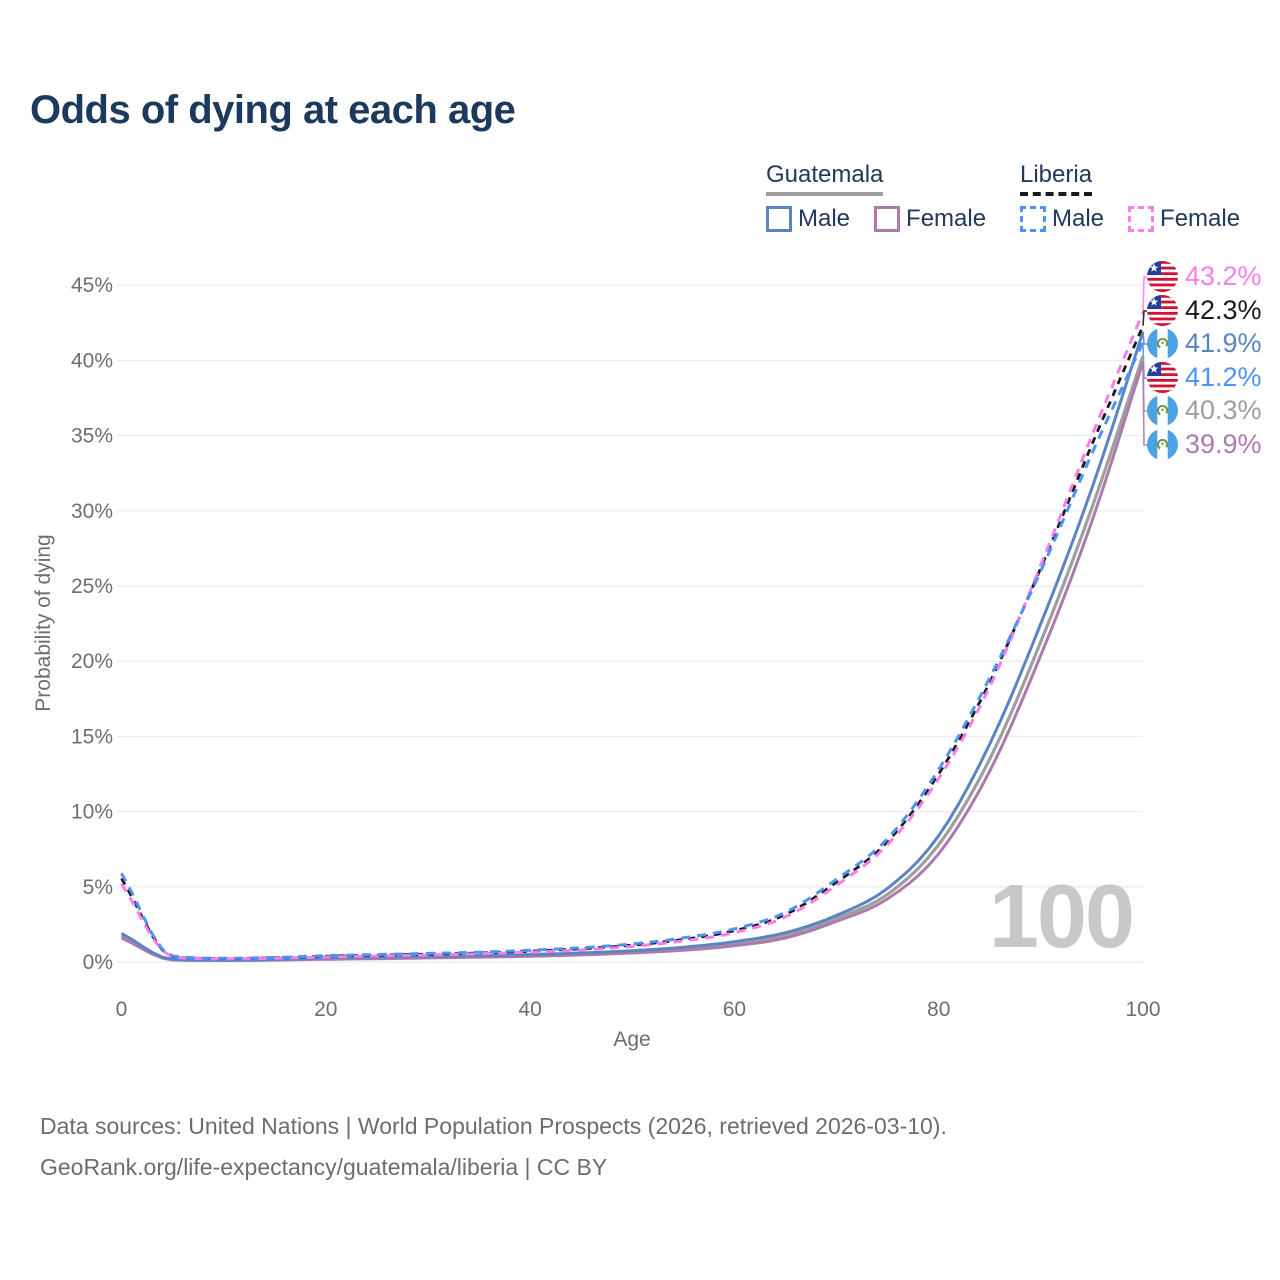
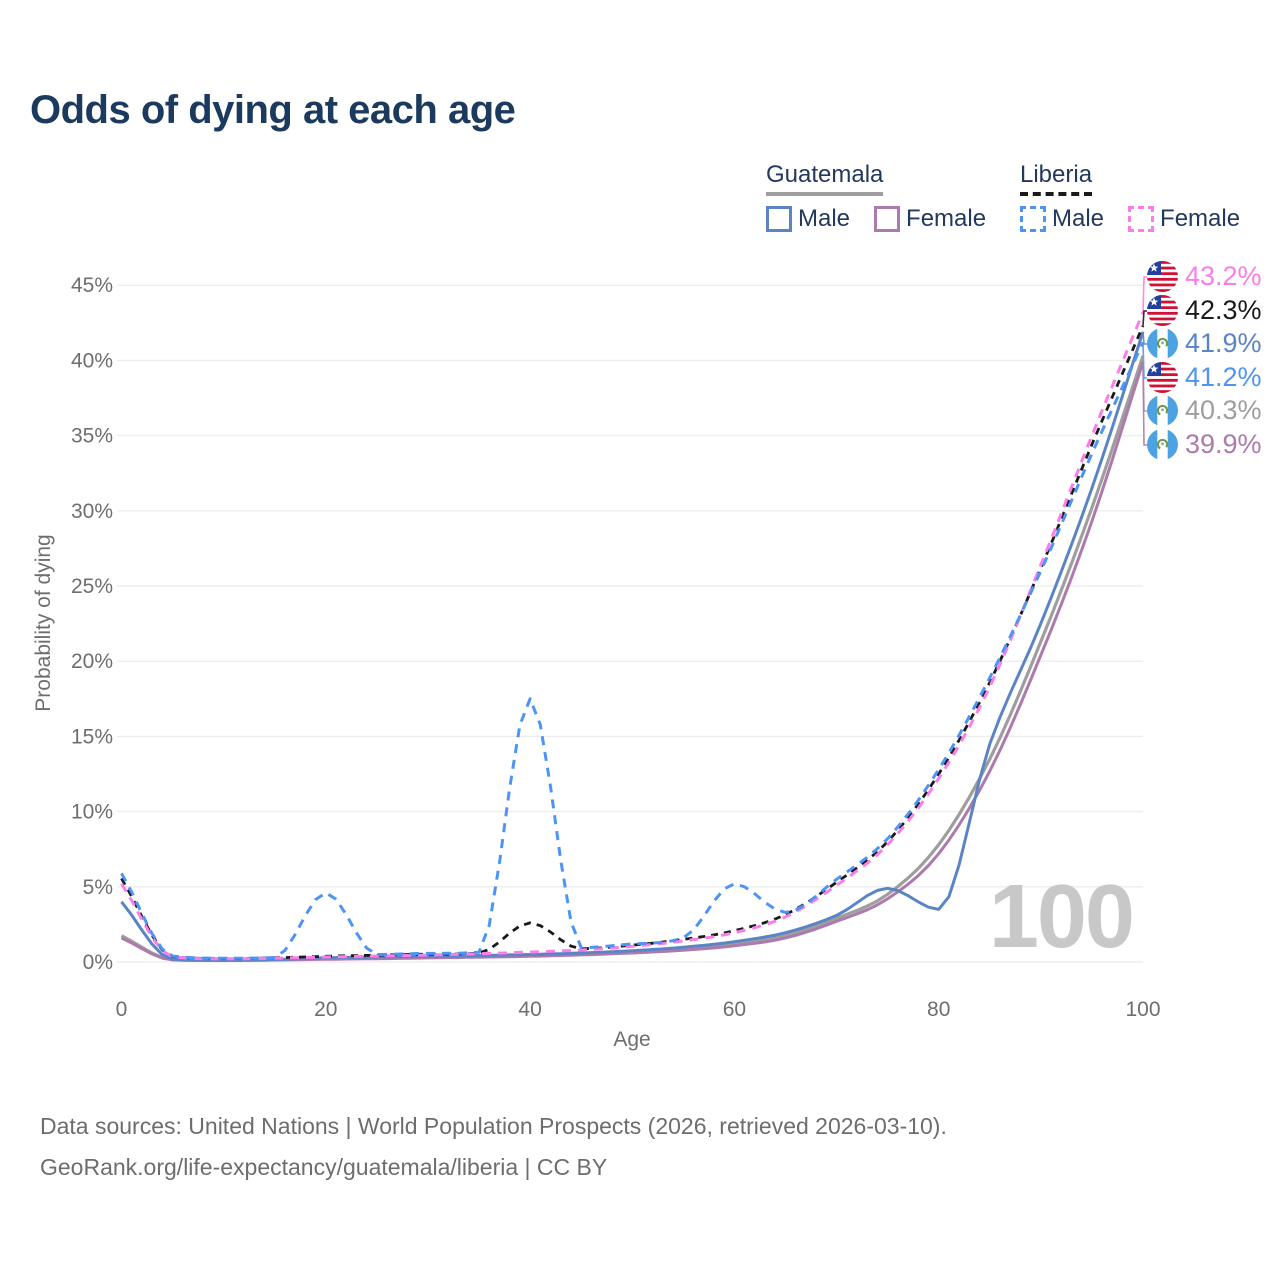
Guatemala Male/0: 1.9% -> 4.0%
Liberia Male/20: 0.4% -> 4.6%
Liberia/40: 0.7% -> 2.6%
Liberia Male/40: 0.8% -> 17.5%
Liberia Male/60: 2.2% -> 5.2%
Guatemala Male/80: 8.4% -> 3.5%
